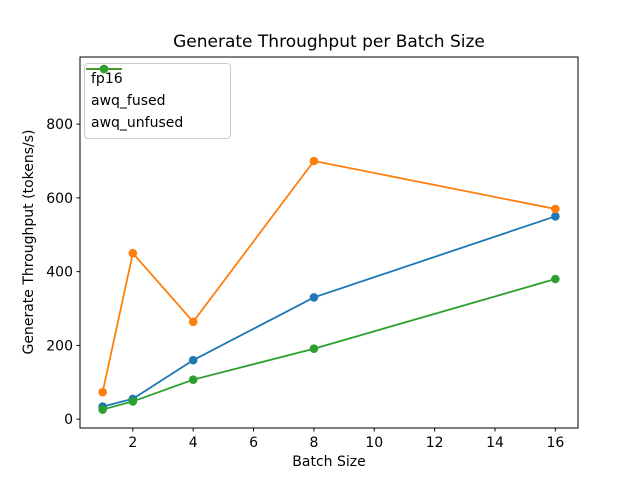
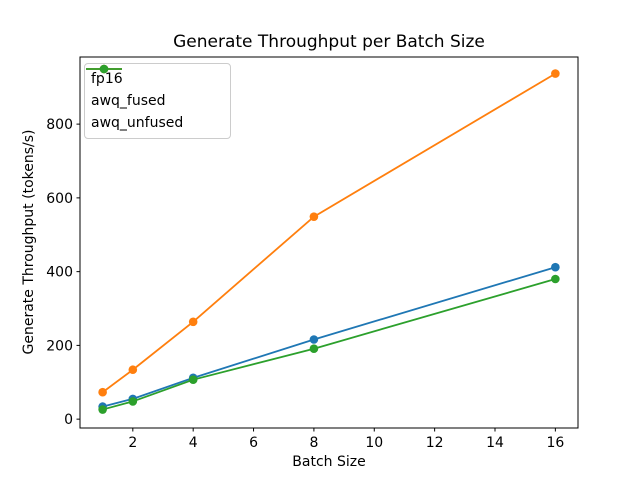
awq_fused/2: 450 -> 130
fp16/4: 160 -> 110
fp16/8: 330 -> 220
awq_fused/8: 700 -> 550
fp16/16: 550 -> 410
awq_fused/16: 570 -> 940
